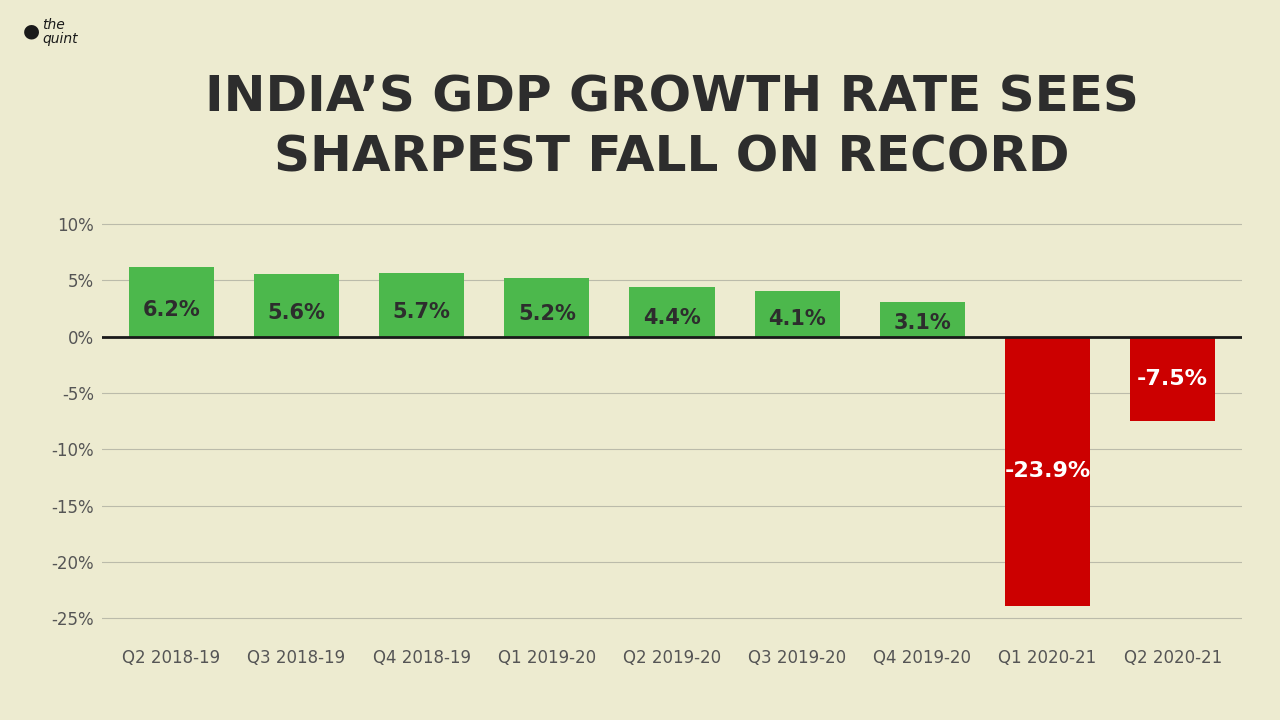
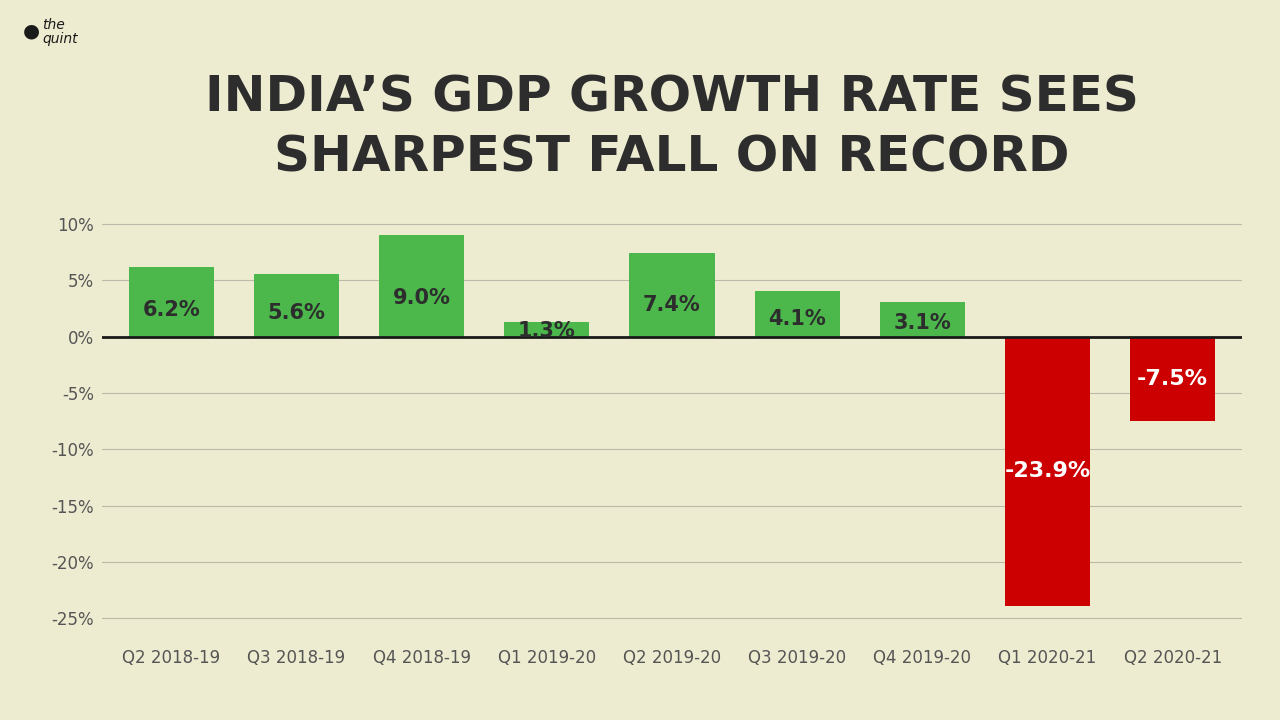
Q4 2018-19: 5.7% -> 9.0%
Q1 2019-20: 5.2% -> 1.3%
Q2 2019-20: 4.4% -> 7.4%
